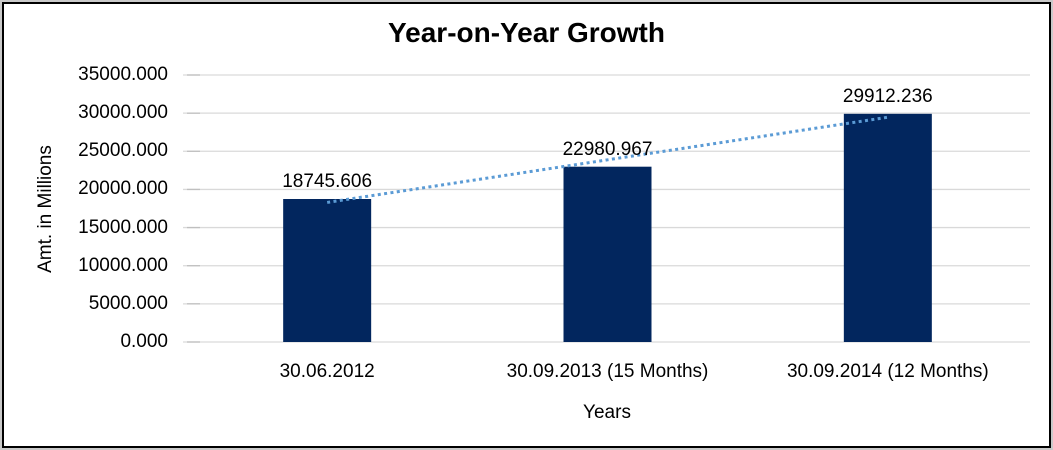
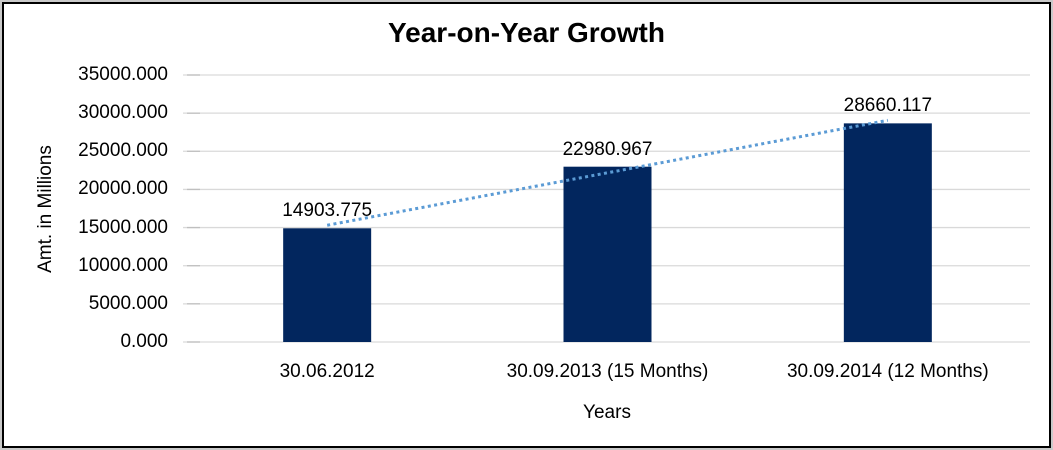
30.06.2012: 18745.606 -> 14903.775
30.09.2014 (12 Months): 29912.236 -> 28660.117
